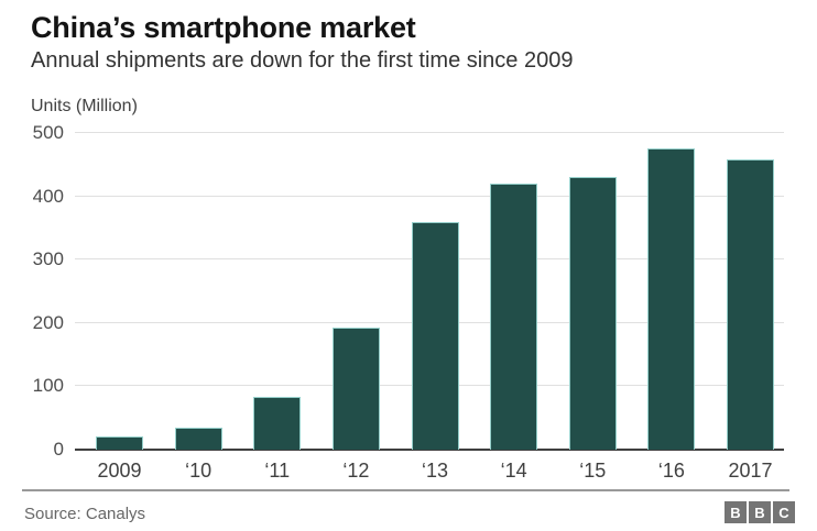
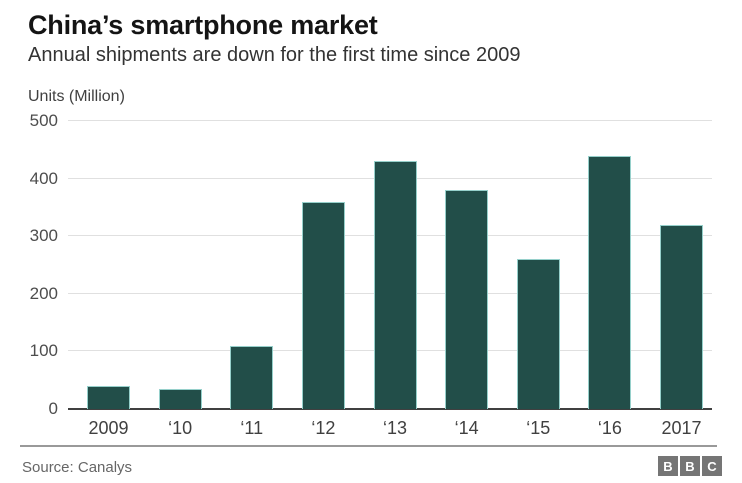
2009: 20 -> 40
‘11: 80 -> 110
‘12: 190 -> 360
‘13: 360 -> 430
‘14: 420 -> 380
‘15: 430 -> 260
‘16: 480 -> 440
2017: 460 -> 320
